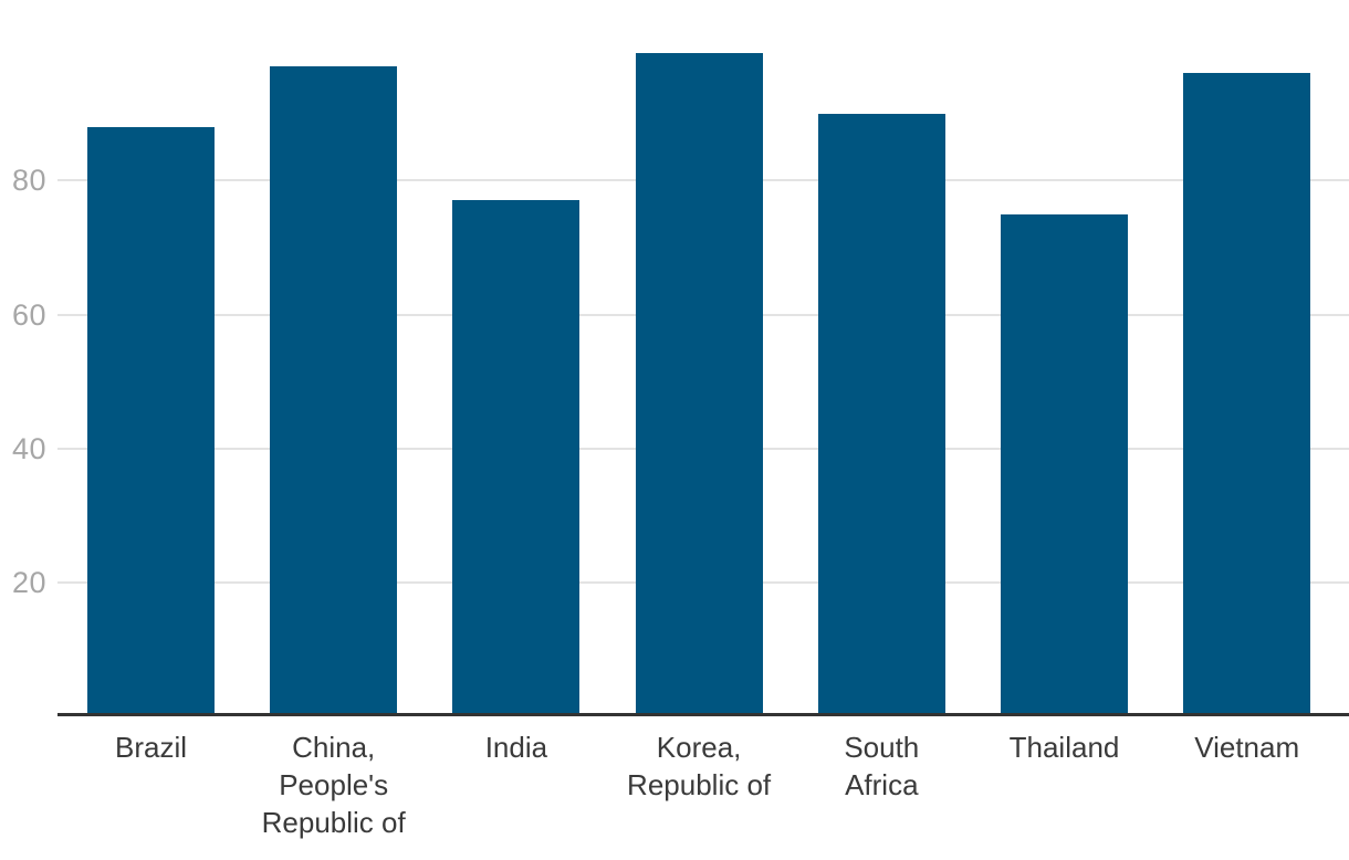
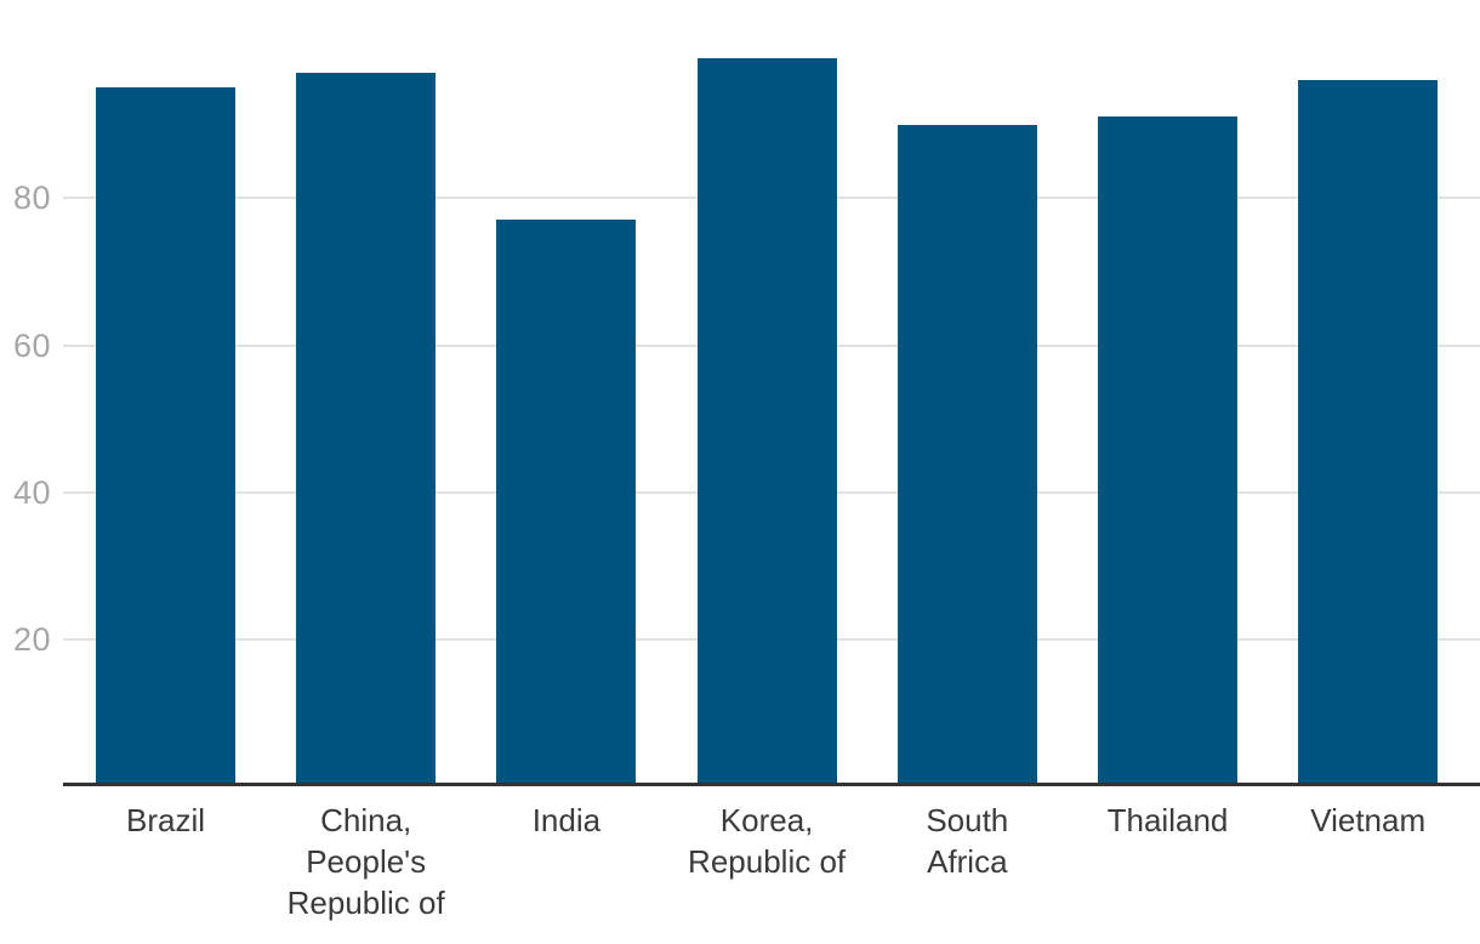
Brazil: 88 -> 95
Thailand: 75 -> 91
